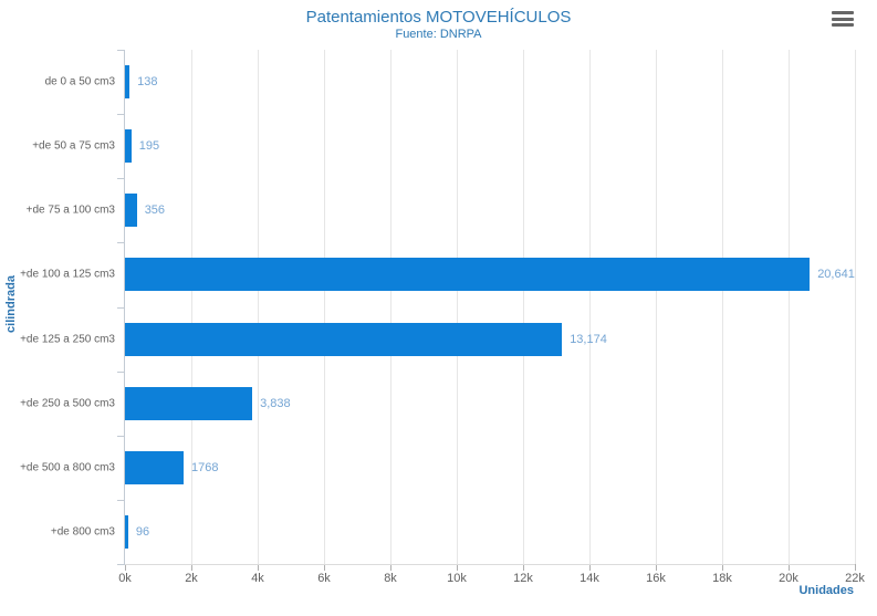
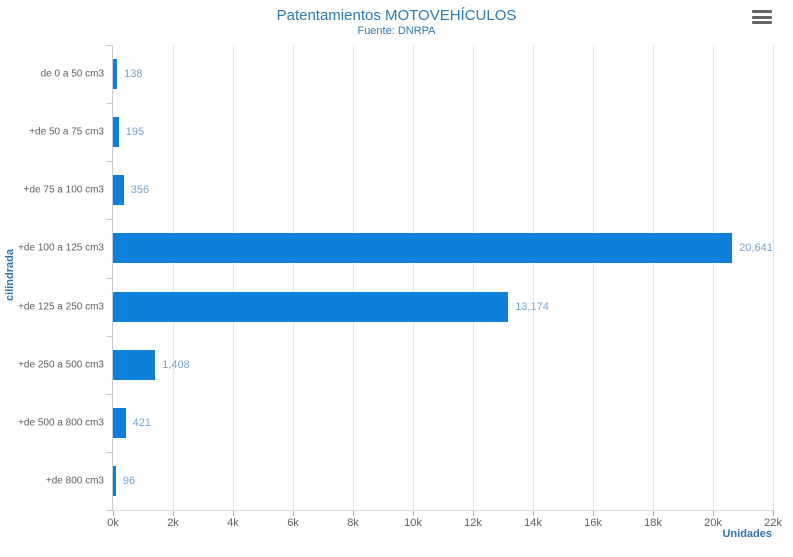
+de 250 a 500 cm3: 3,838 -> 1,408
+de 500 a 800 cm3: 1768 -> 421
